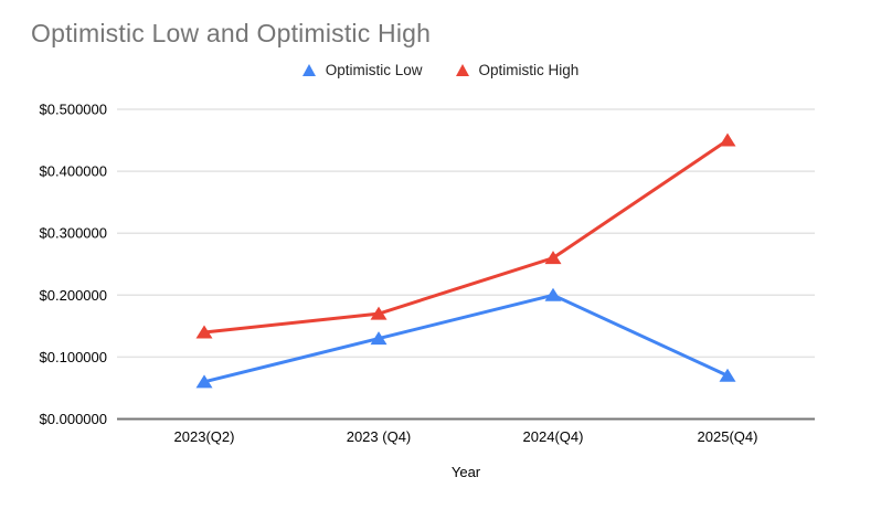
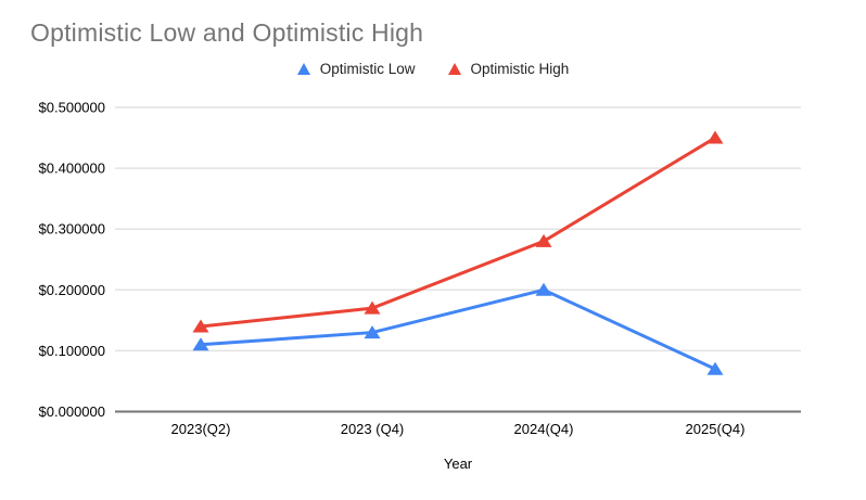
Optimistic Low/2023(Q2): $0.06 -> $0.11
Optimistic High/2024(Q4): $0.26 -> $0.28
